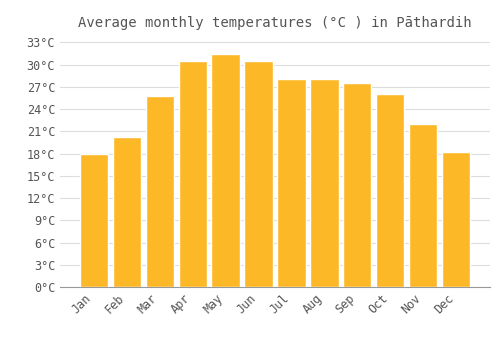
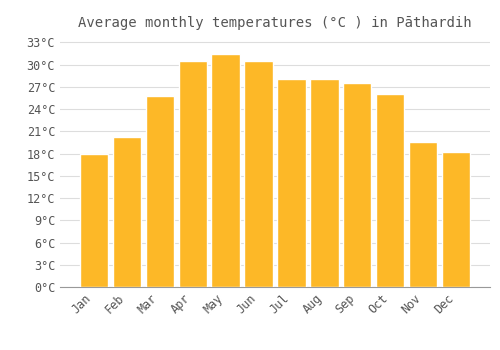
Nov: 22.0°C -> 19.6°C
